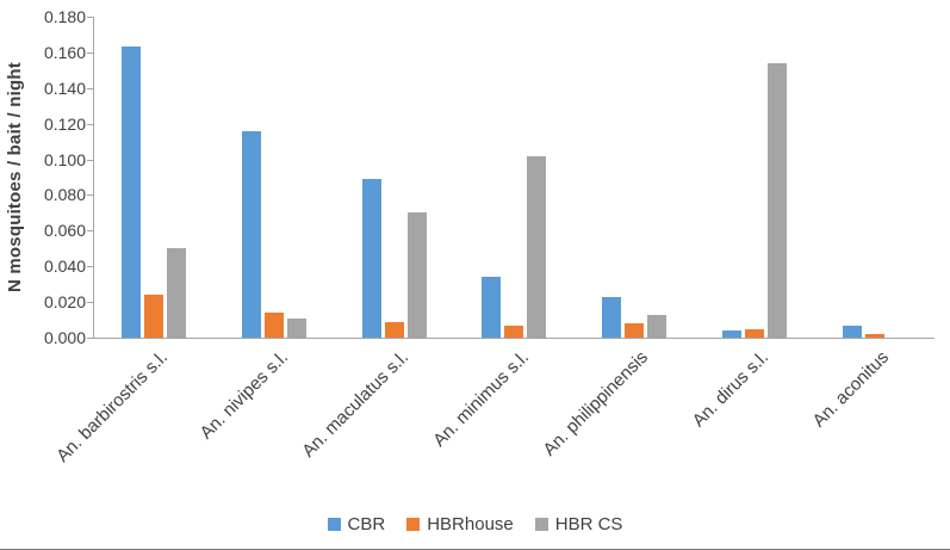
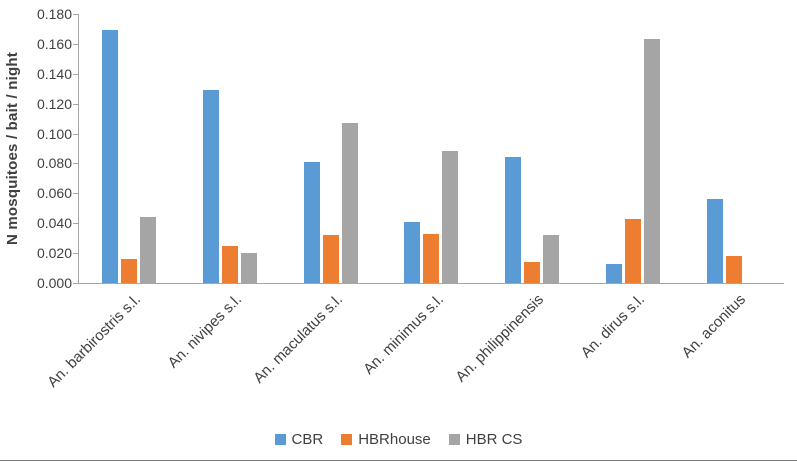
CBR/An. barbirostris s.l.: 0.163 -> 0.169
HBRhouse/An. barbirostris s.l.: 0.024 -> 0.016
HBR CS/An. barbirostris s.l.: 0.050 -> 0.044
CBR/An. nivipes s.l.: 0.116 -> 0.129
HBRhouse/An. nivipes s.l.: 0.014 -> 0.025
HBR CS/An. nivipes s.l.: 0.011 -> 0.020
CBR/An. maculatus s.l.: 0.089 -> 0.081
HBRhouse/An. maculatus s.l.: 0.009 -> 0.032
HBR CS/An. maculatus s.l.: 0.070 -> 0.107
CBR/An. minimus s.l.: 0.034 -> 0.041
HBRhouse/An. minimus s.l.: 0.007 -> 0.033
HBR CS/An. minimus s.l.: 0.102 -> 0.088
CBR/An. philippinensis: 0.023 -> 0.084
HBRhouse/An. philippinensis: 0.008 -> 0.014
HBR CS/An. philippinensis: 0.013 -> 0.032
CBR/An. dirus s.l.: 0.004 -> 0.013
HBRhouse/An. dirus s.l.: 0.005 -> 0.043
HBR CS/An. dirus s.l.: 0.154 -> 0.163
CBR/An. aconitus: 0.007 -> 0.056
HBRhouse/An. aconitus: 0.002 -> 0.018
